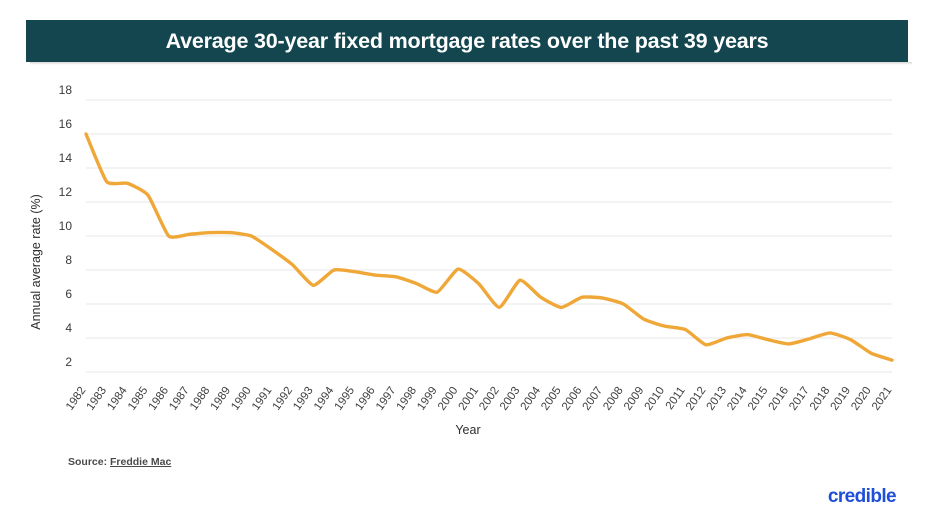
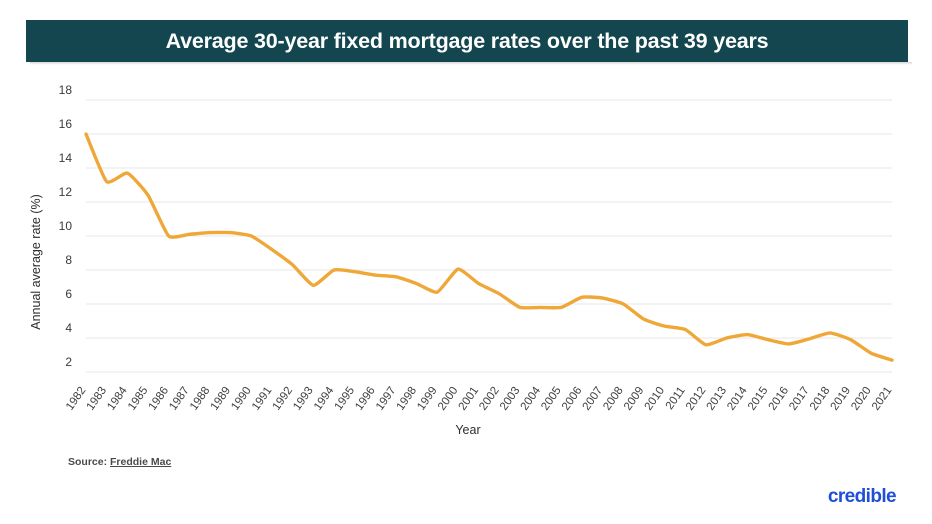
1984: 13.1 -> 13.7
2002: 5.8 -> 6.6
2003: 7.4 -> 5.8
2004: 6.4 -> 5.8
